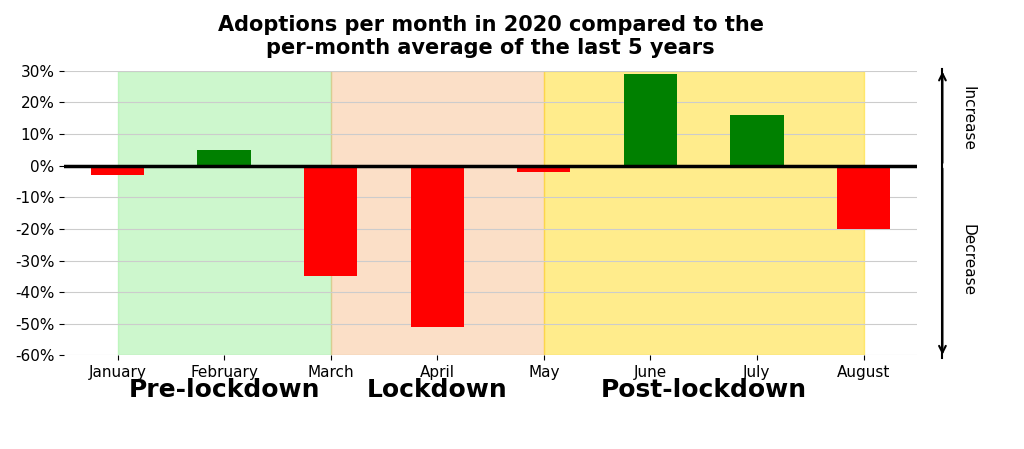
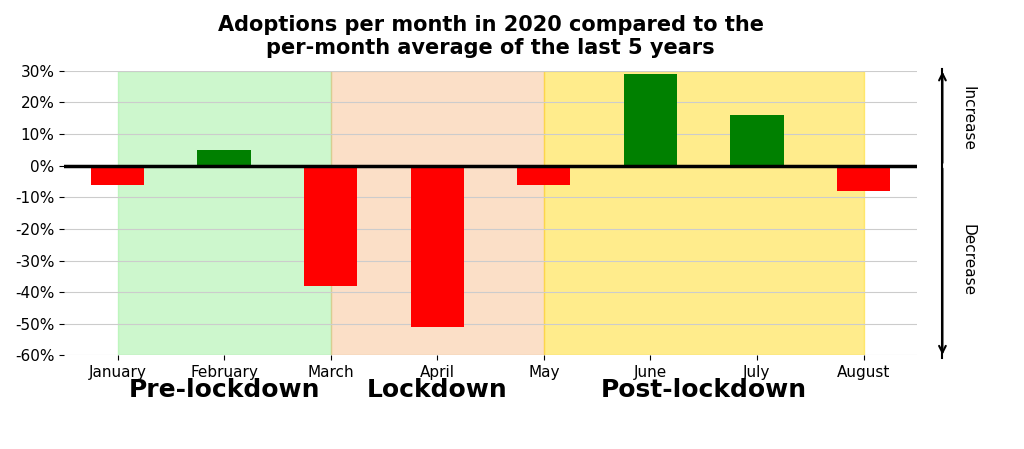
January: -3% -> -6%
March: -35% -> -38%
May: -2% -> -6%
August: -20% -> -8%
